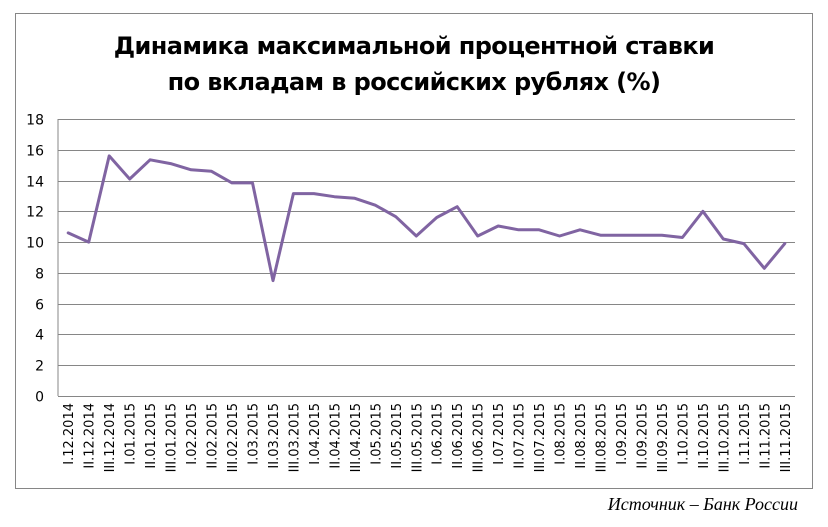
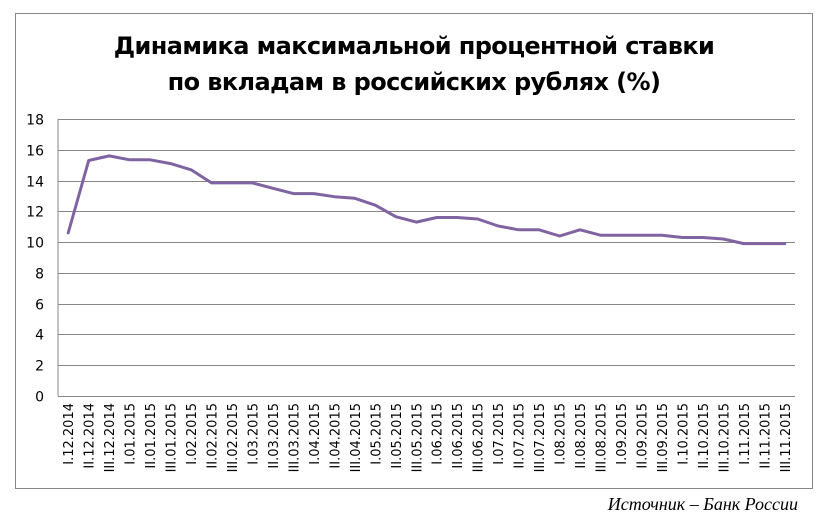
II.12.2014: 10.0 -> 15.3
I.01.2015: 14.1 -> 15.3
II.02.2015: 14.6 -> 13.8
II.03.2015: 7.5 -> 13.5
III.05.2015: 10.4 -> 11.3
II.06.2015: 12.3 -> 11.6
III.06.2015: 10.4 -> 11.5
II.10.2015: 12.0 -> 10.3
II.11.2015: 8.3 -> 9.9
